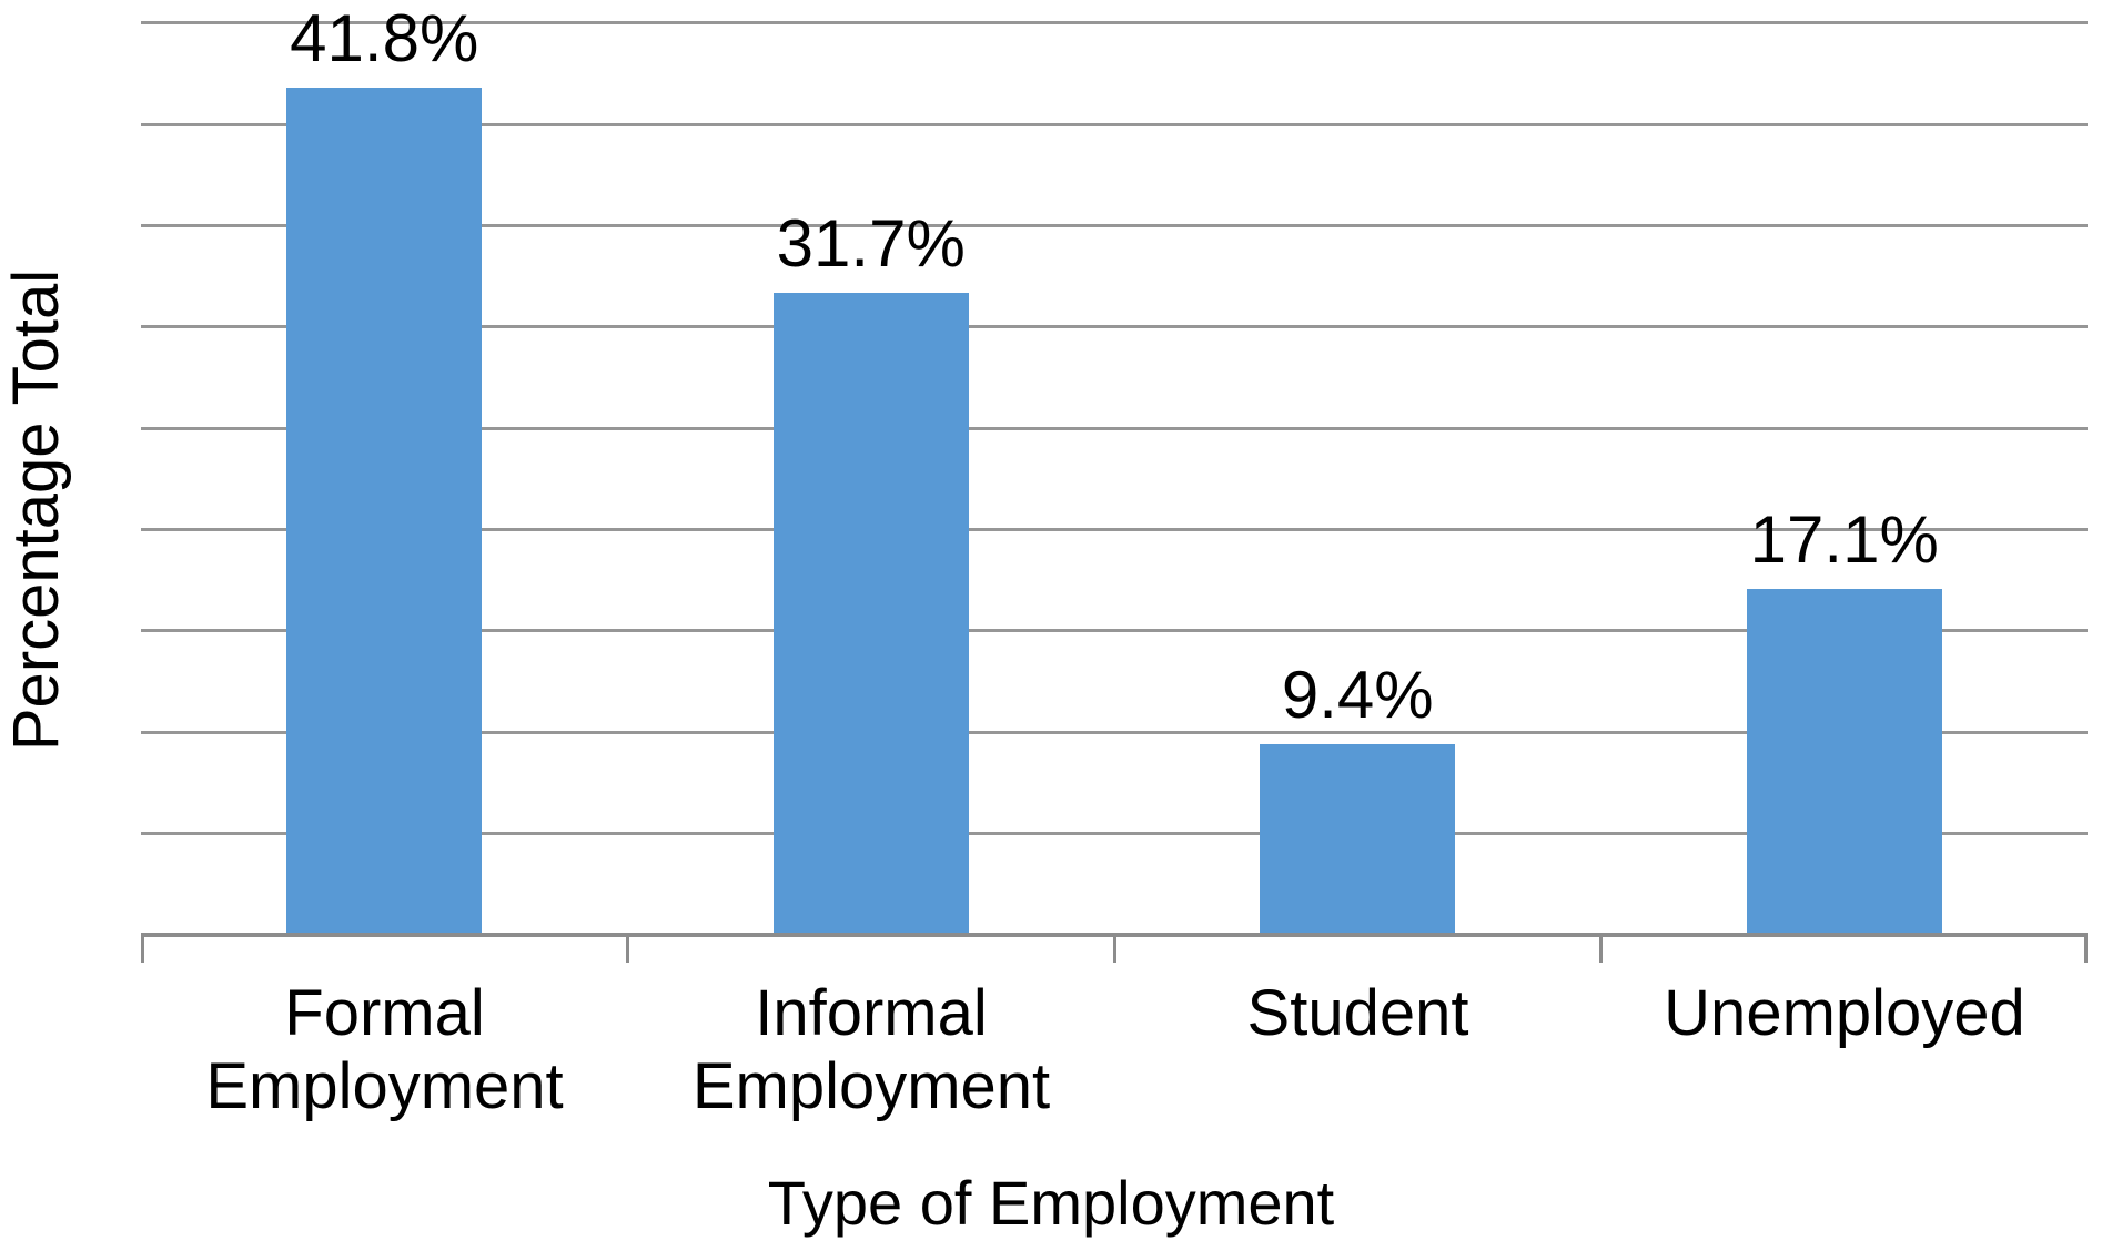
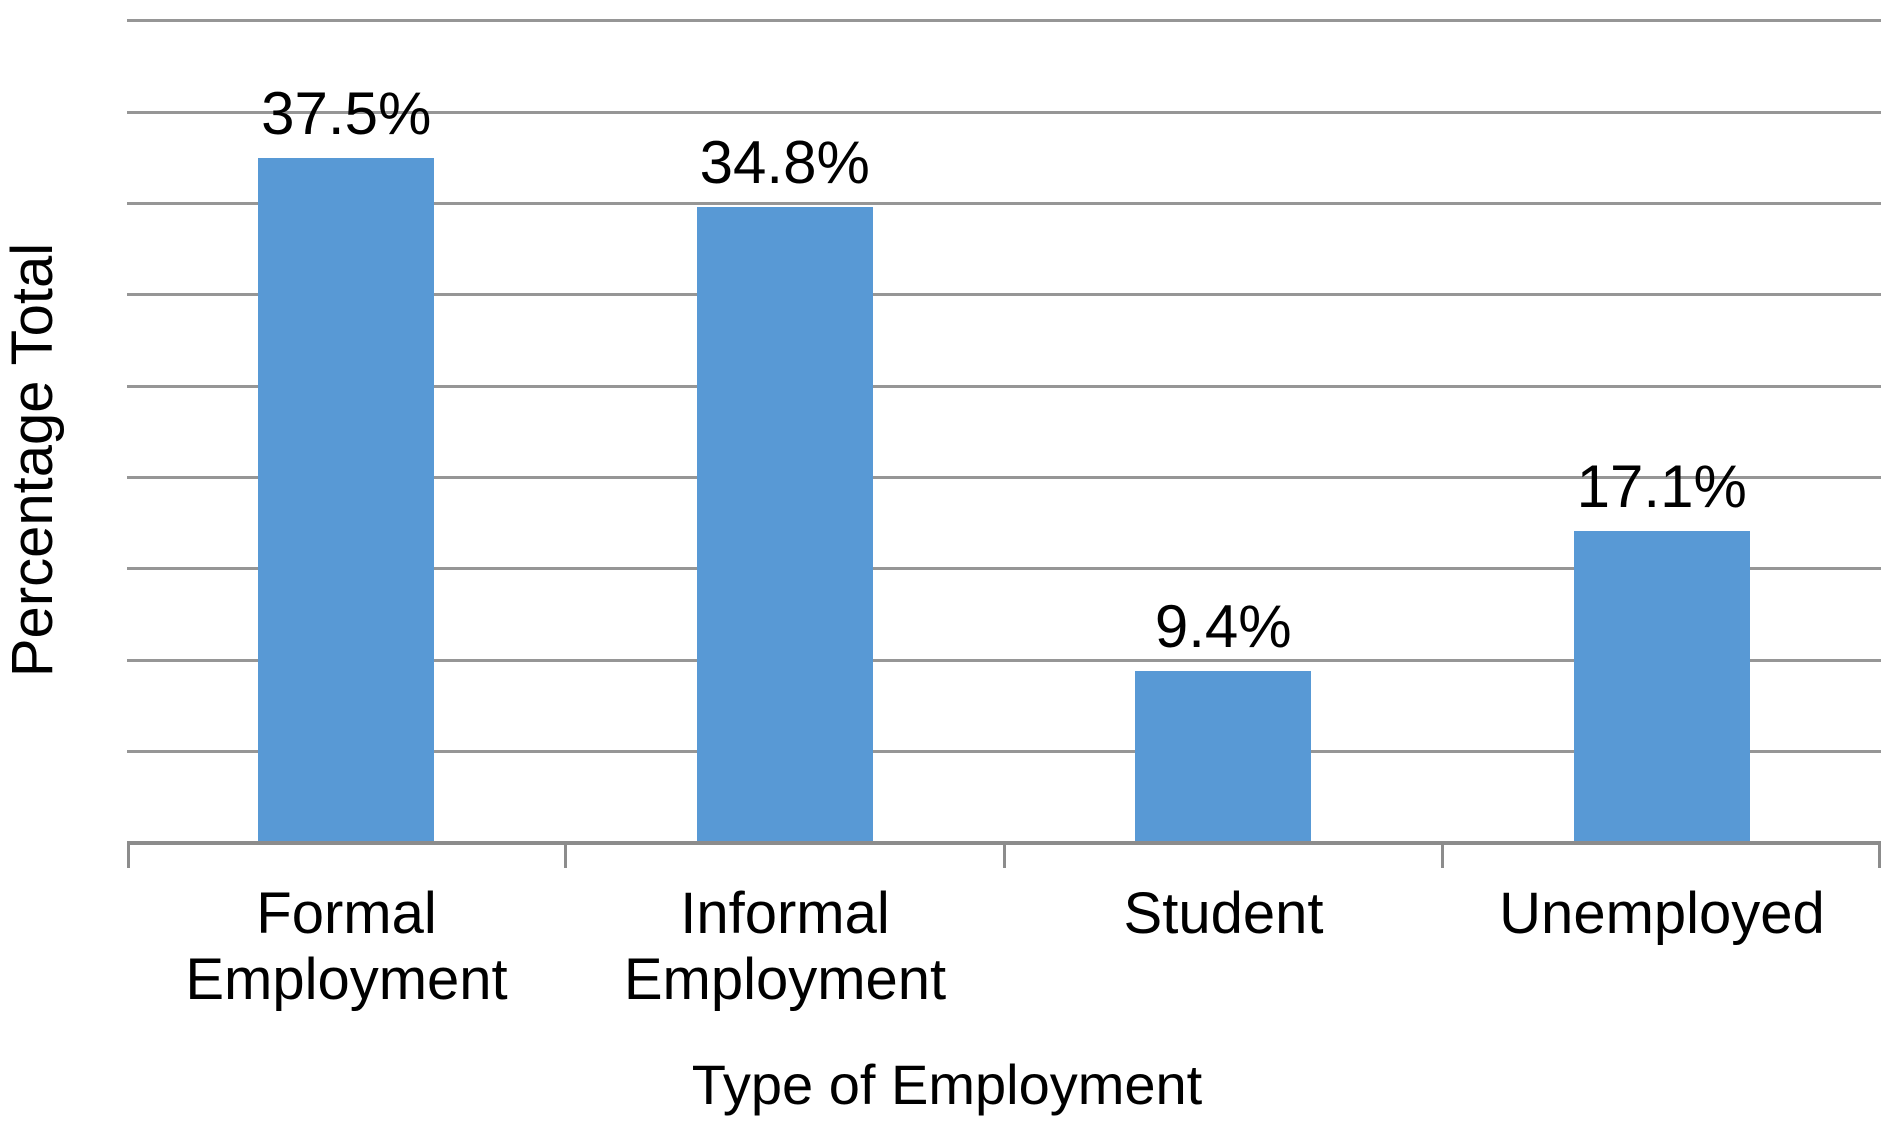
Formal Employment: 41.8% -> 37.5%
Informal Employment: 31.7% -> 34.8%
